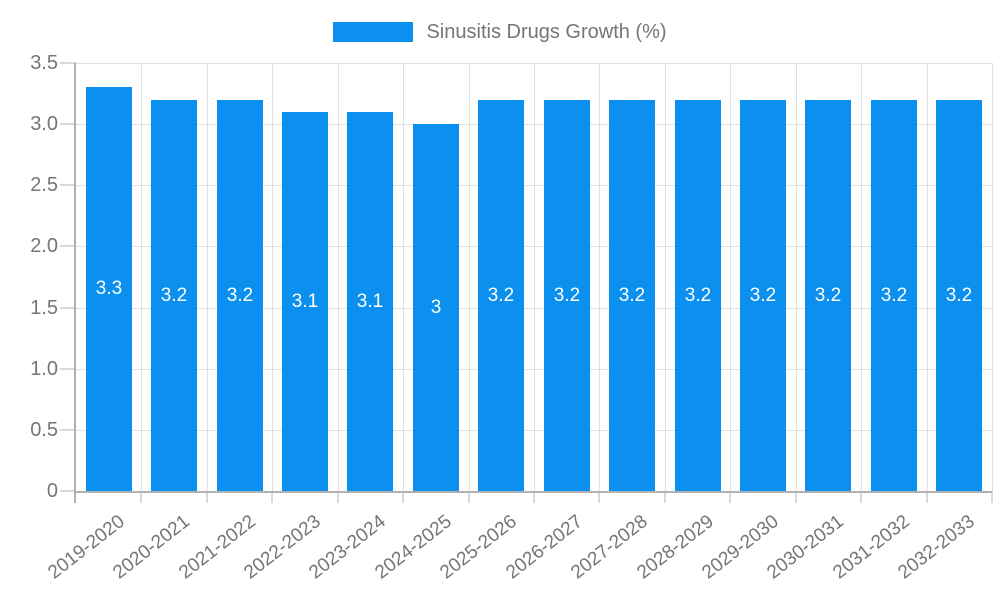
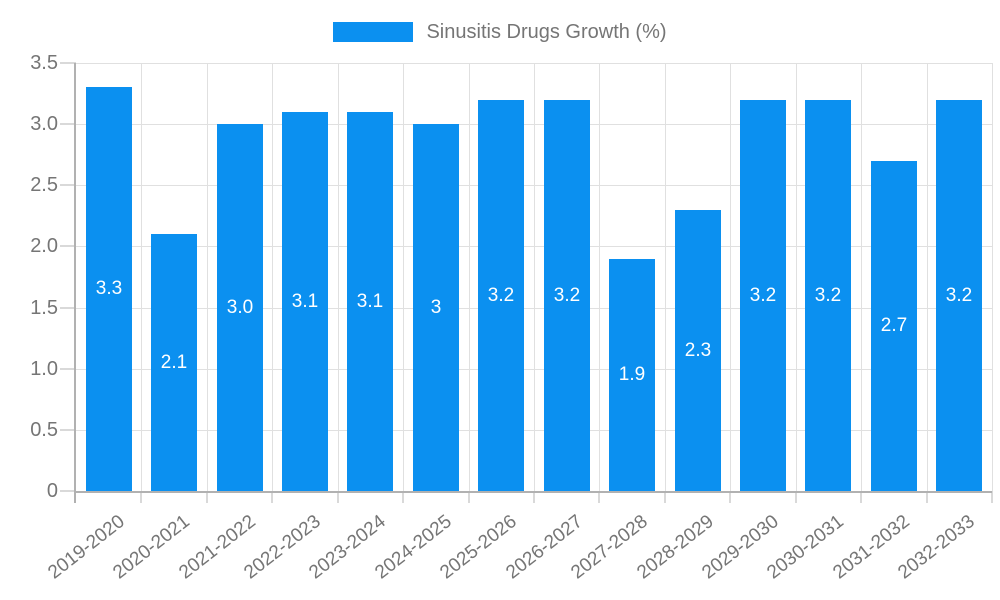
2020-2021: 3.2 -> 2.1
2021-2022: 3.2 -> 3.0
2027-2028: 3.2 -> 1.9
2028-2029: 3.2 -> 2.3
2031-2032: 3.2 -> 2.7
